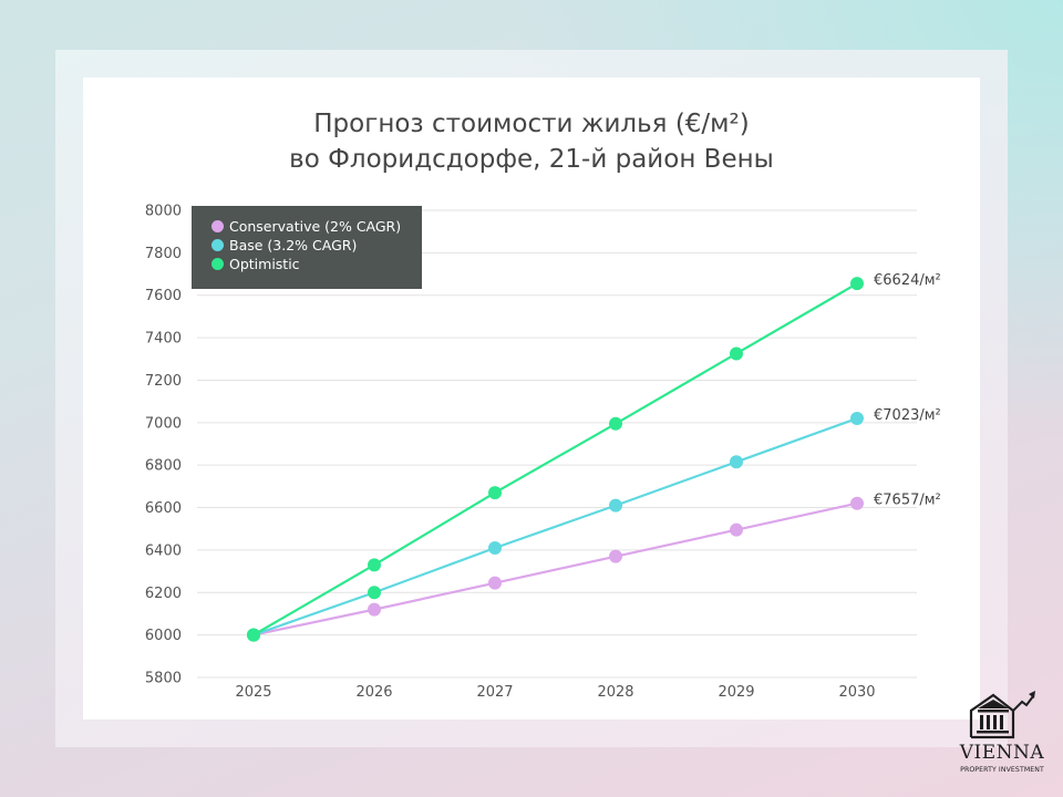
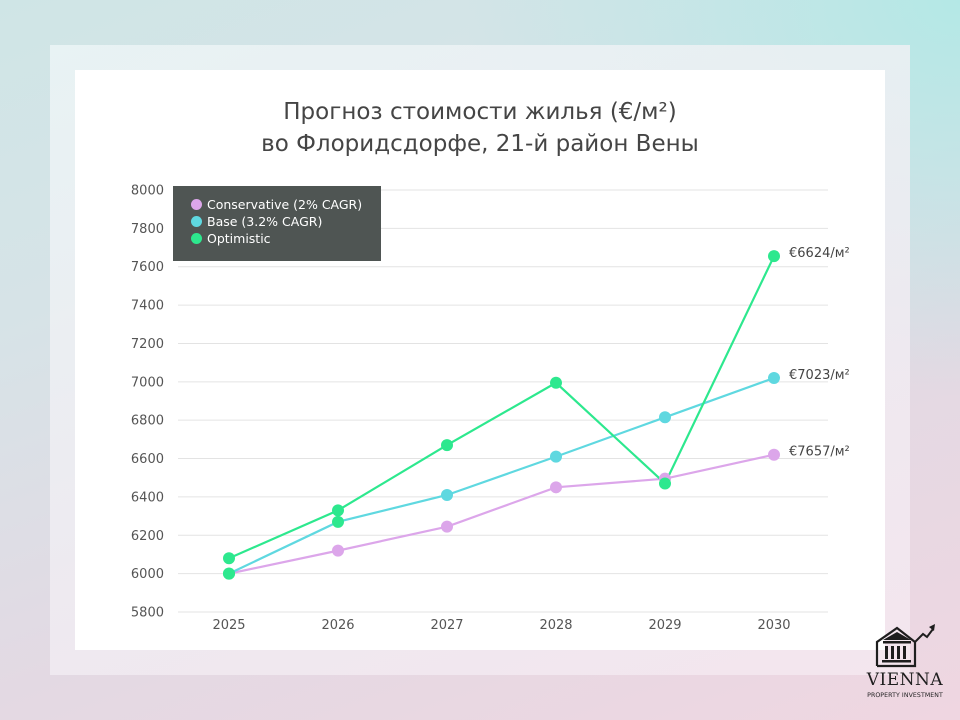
Optimistic/2025: 6000 -> 6080
Base (3.2% CAGR)/2026: 6200 -> 6270
Conservative (2% CAGR)/2028: 6370 -> 6450
Optimistic/2029: 7320 -> 6470
